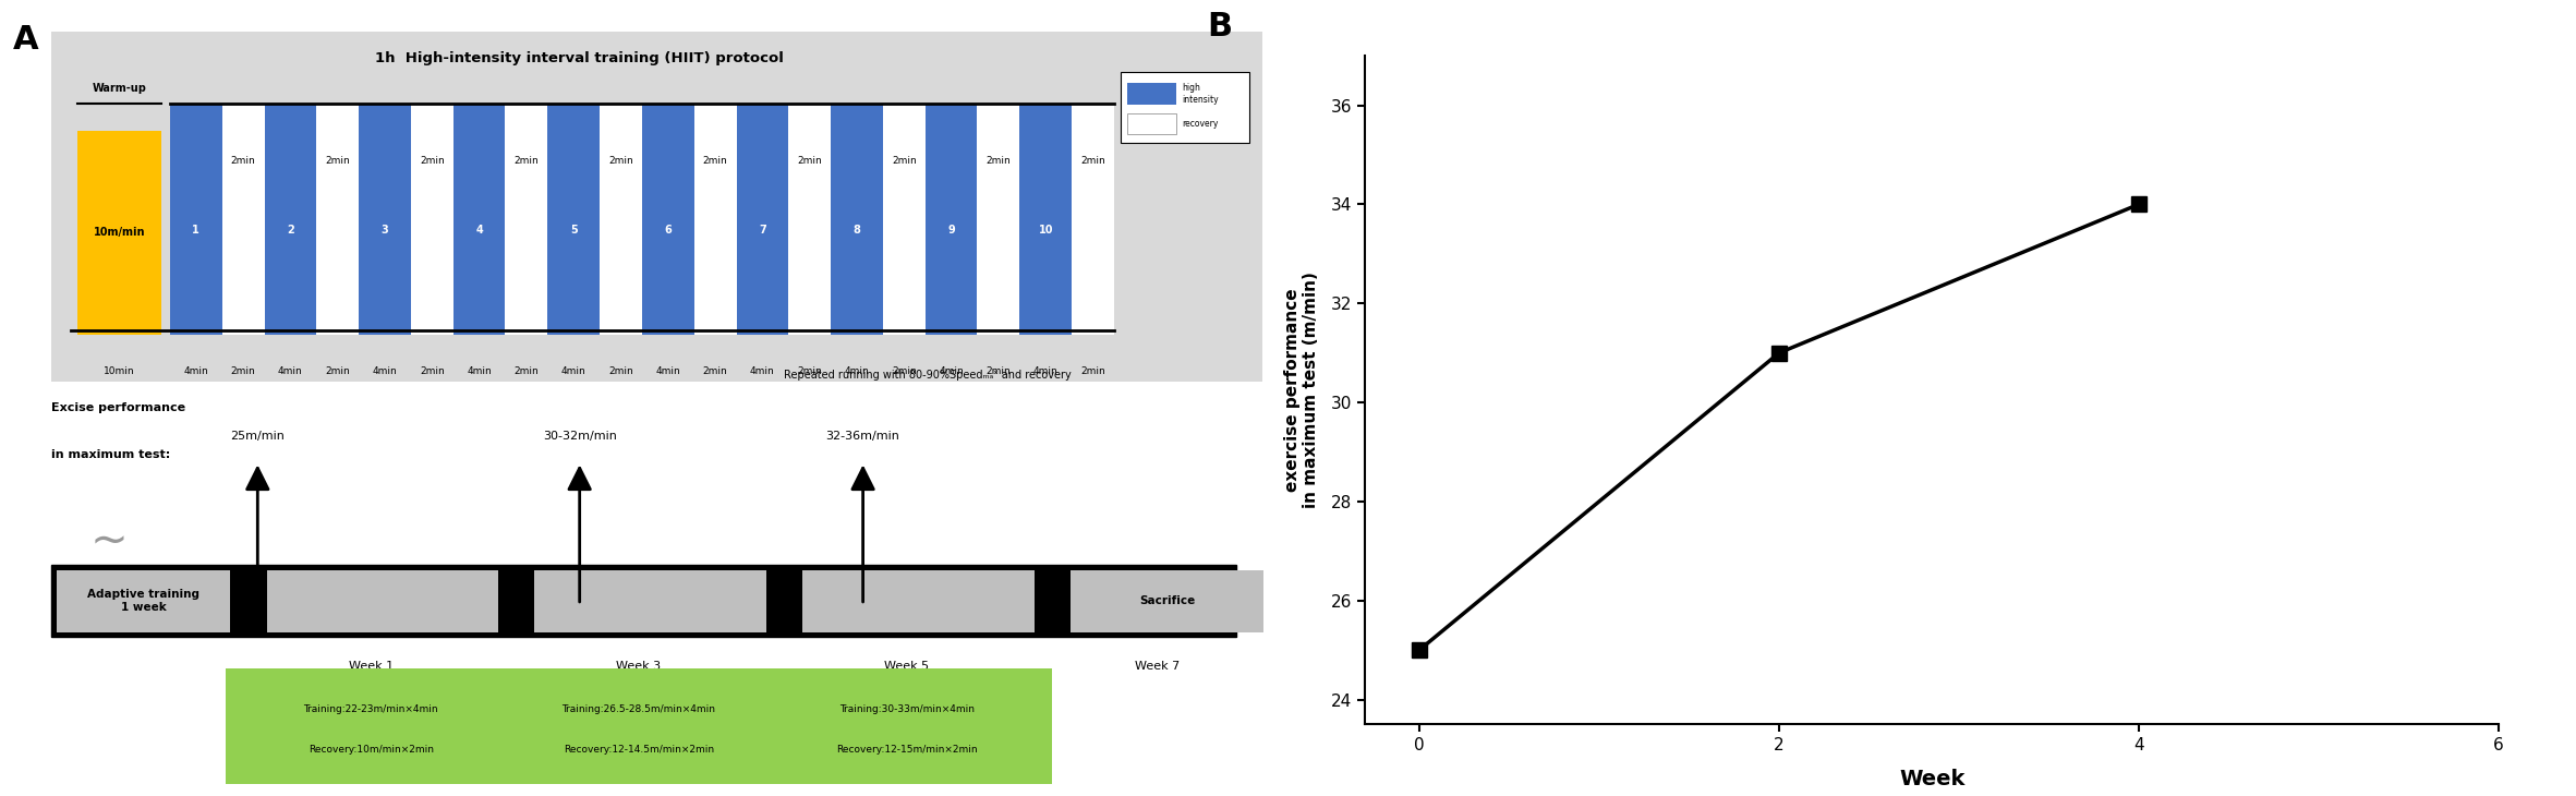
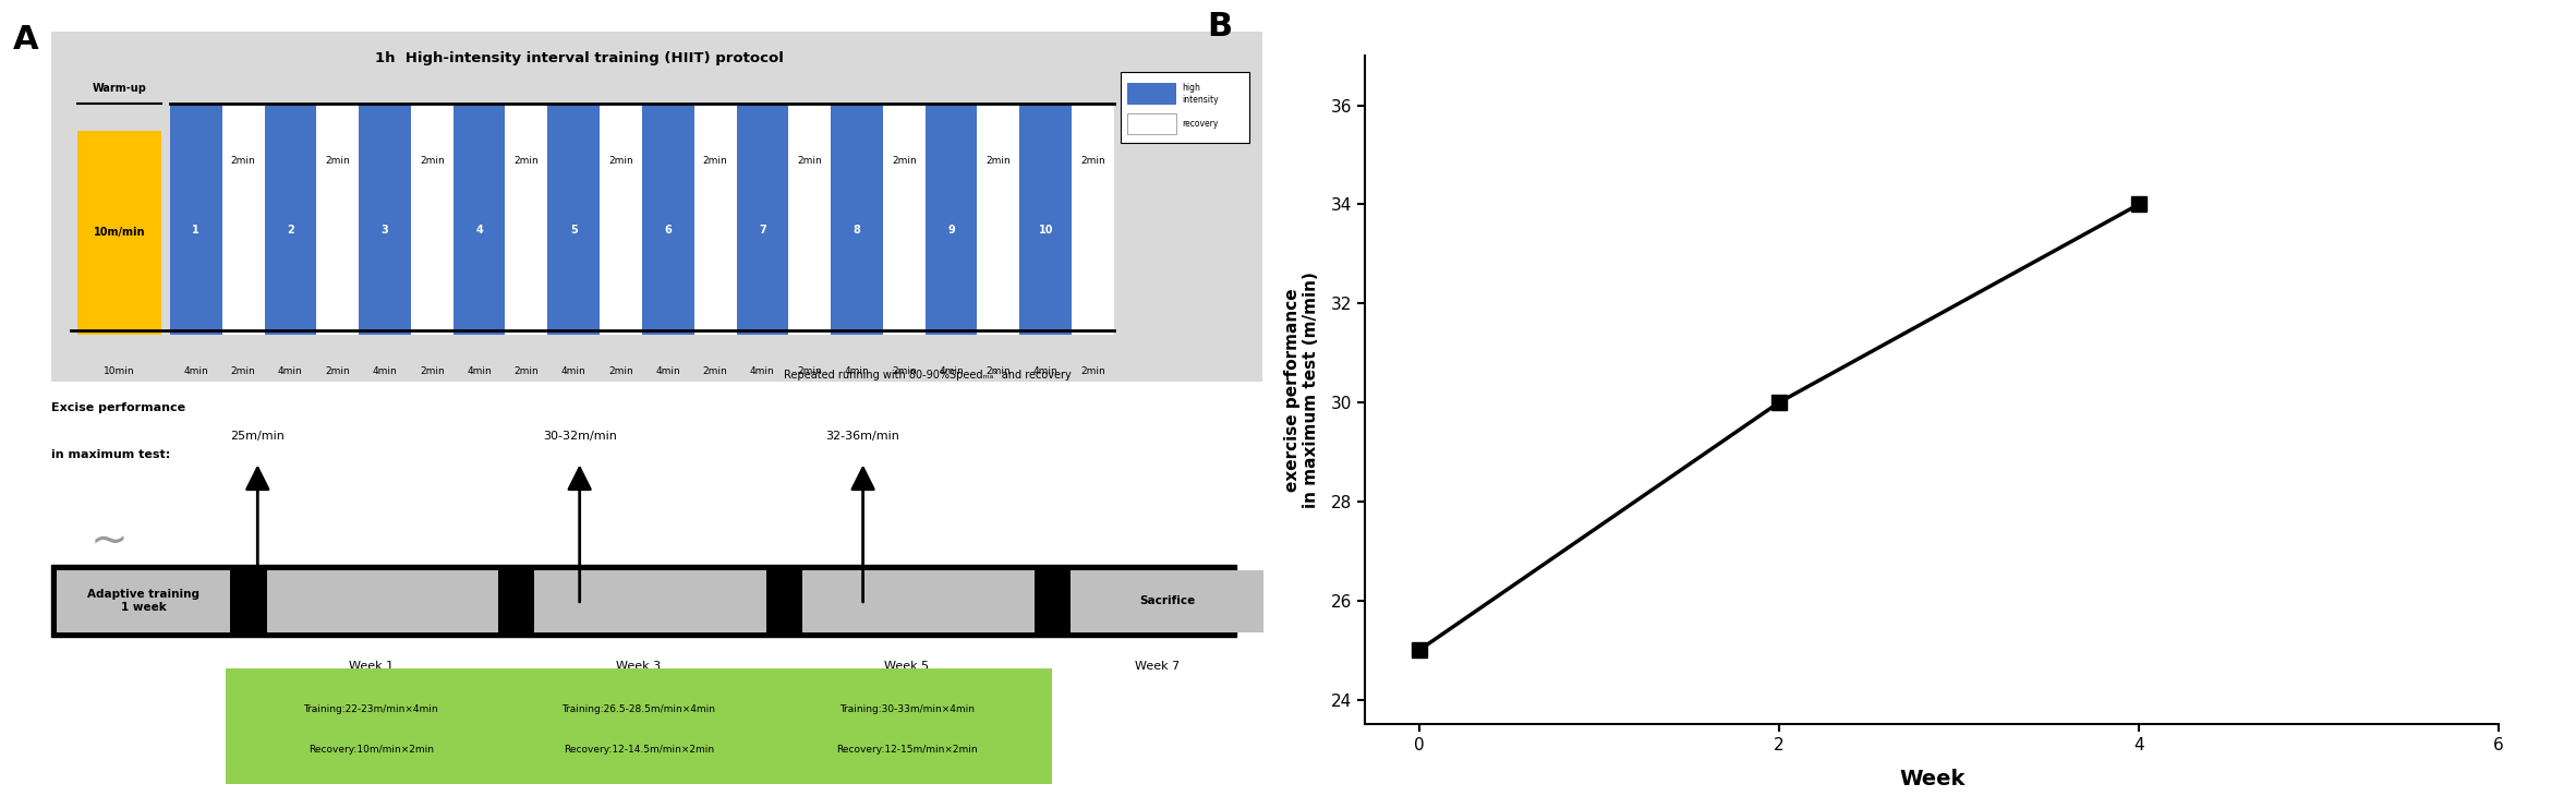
2: 31 -> 30
